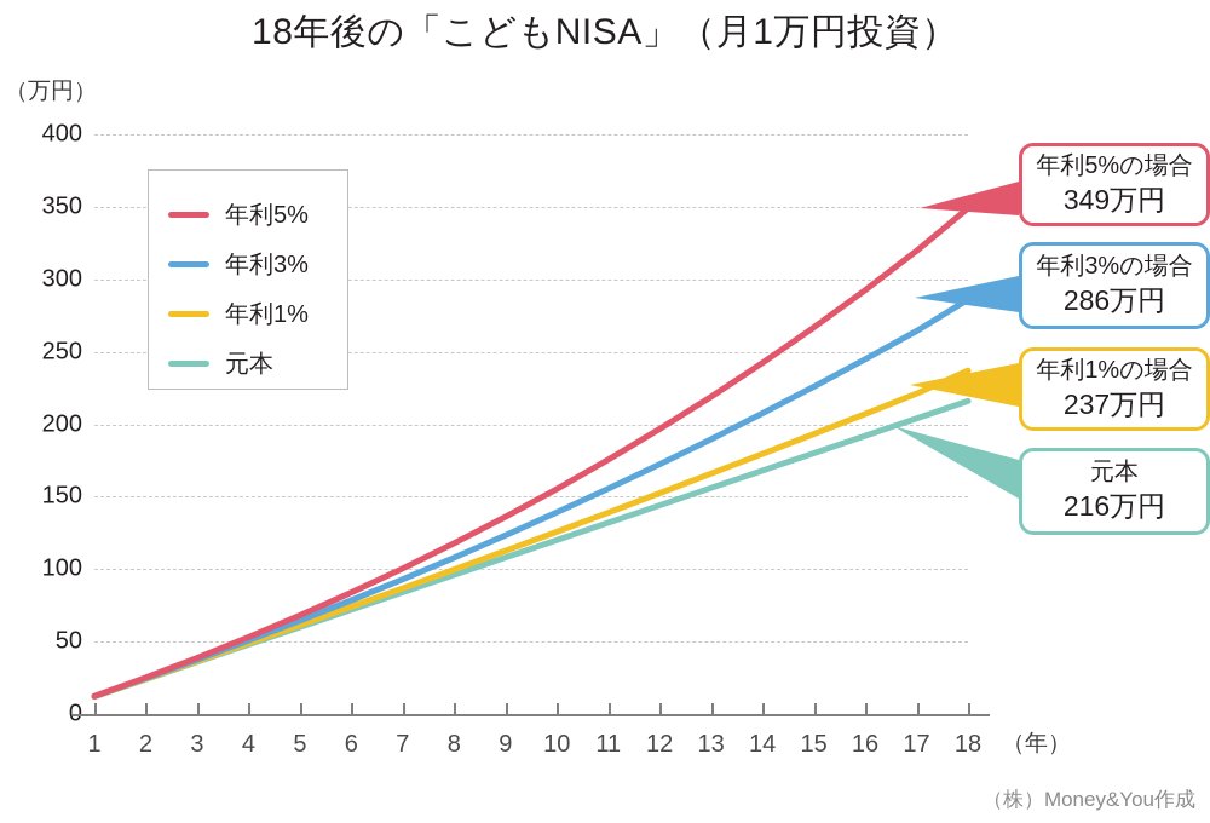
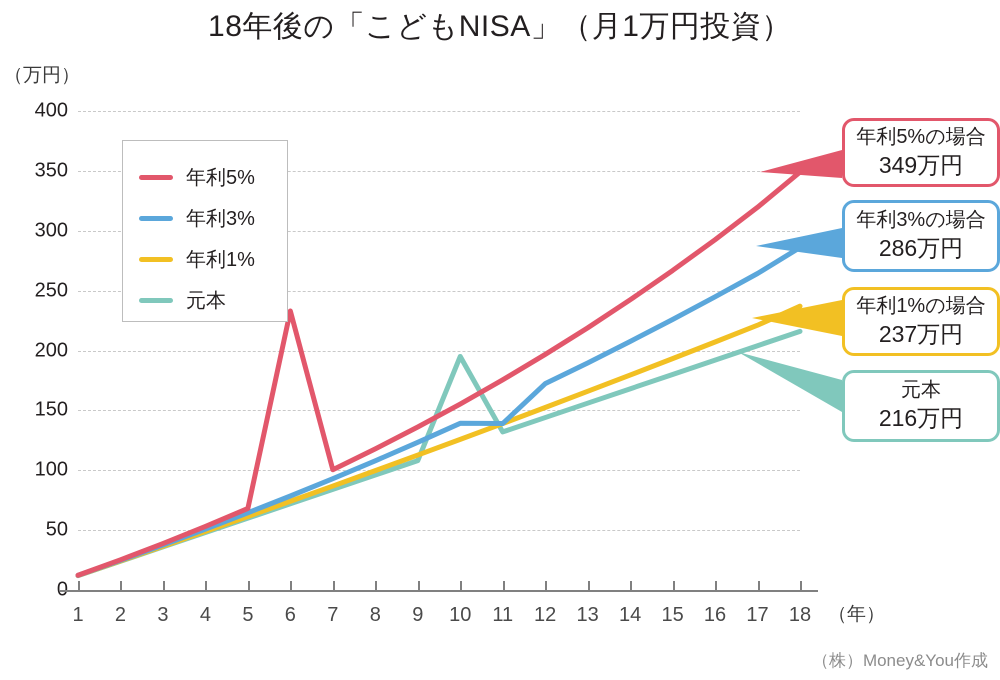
年利5%/6: 84 -> 233
元本/10: 120 -> 195
年利3%/11: 156 -> 139
